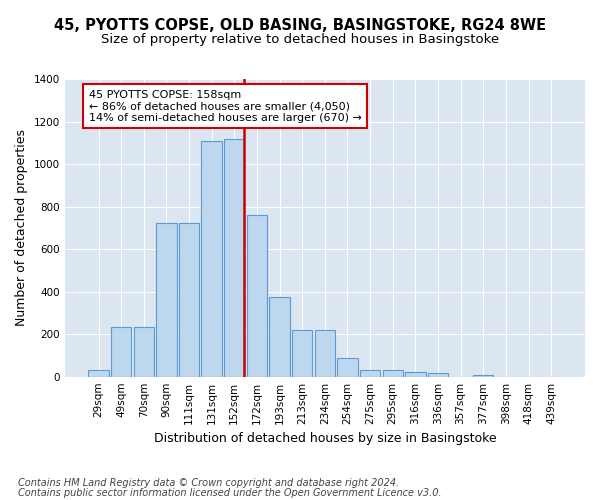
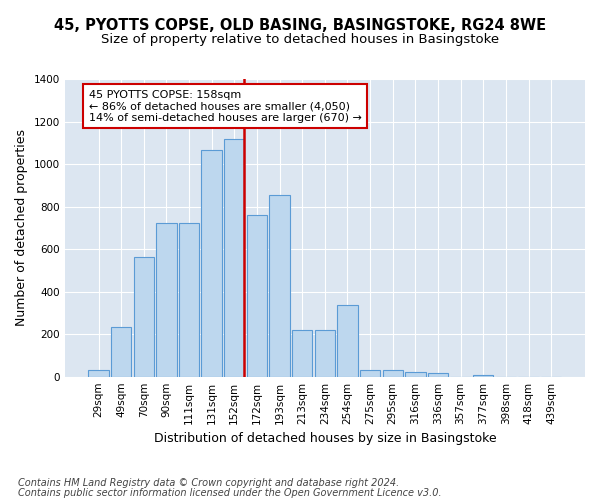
70sqm: 235 -> 565
131sqm: 1110 -> 1065
193sqm: 375 -> 855
254sqm: 90 -> 335
